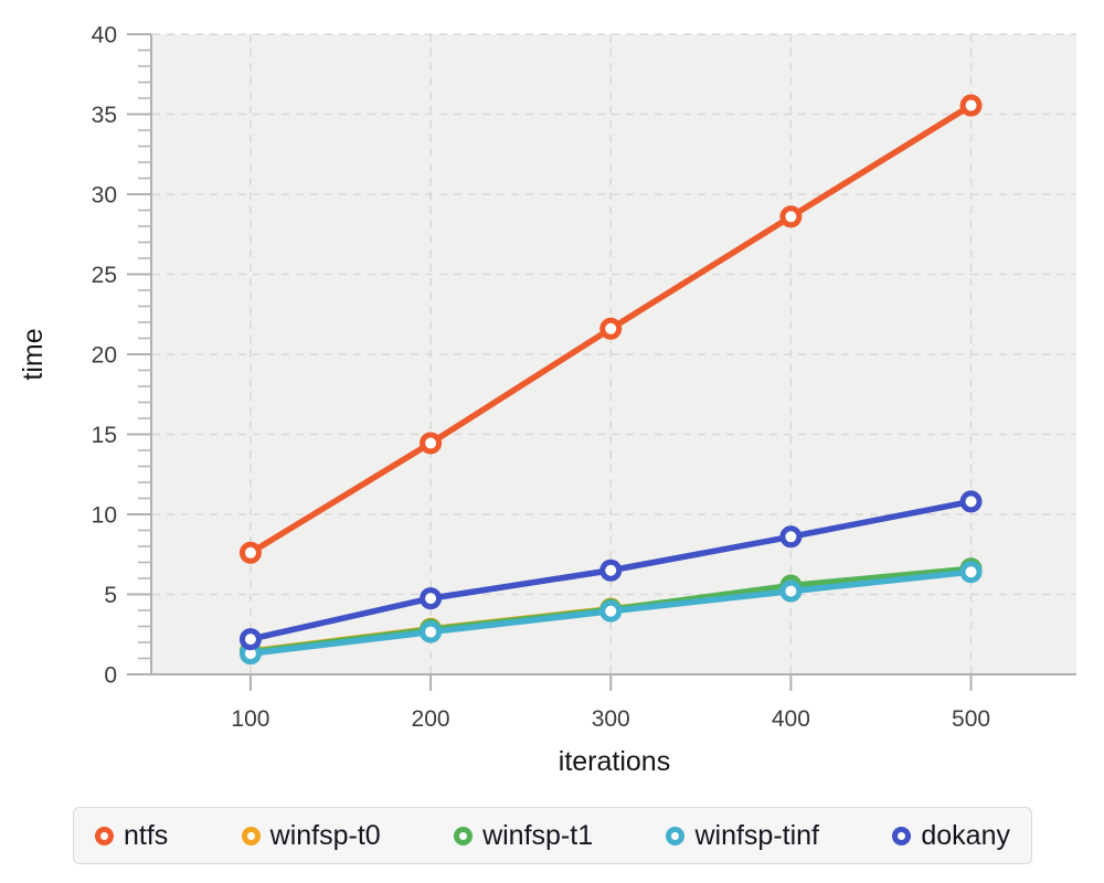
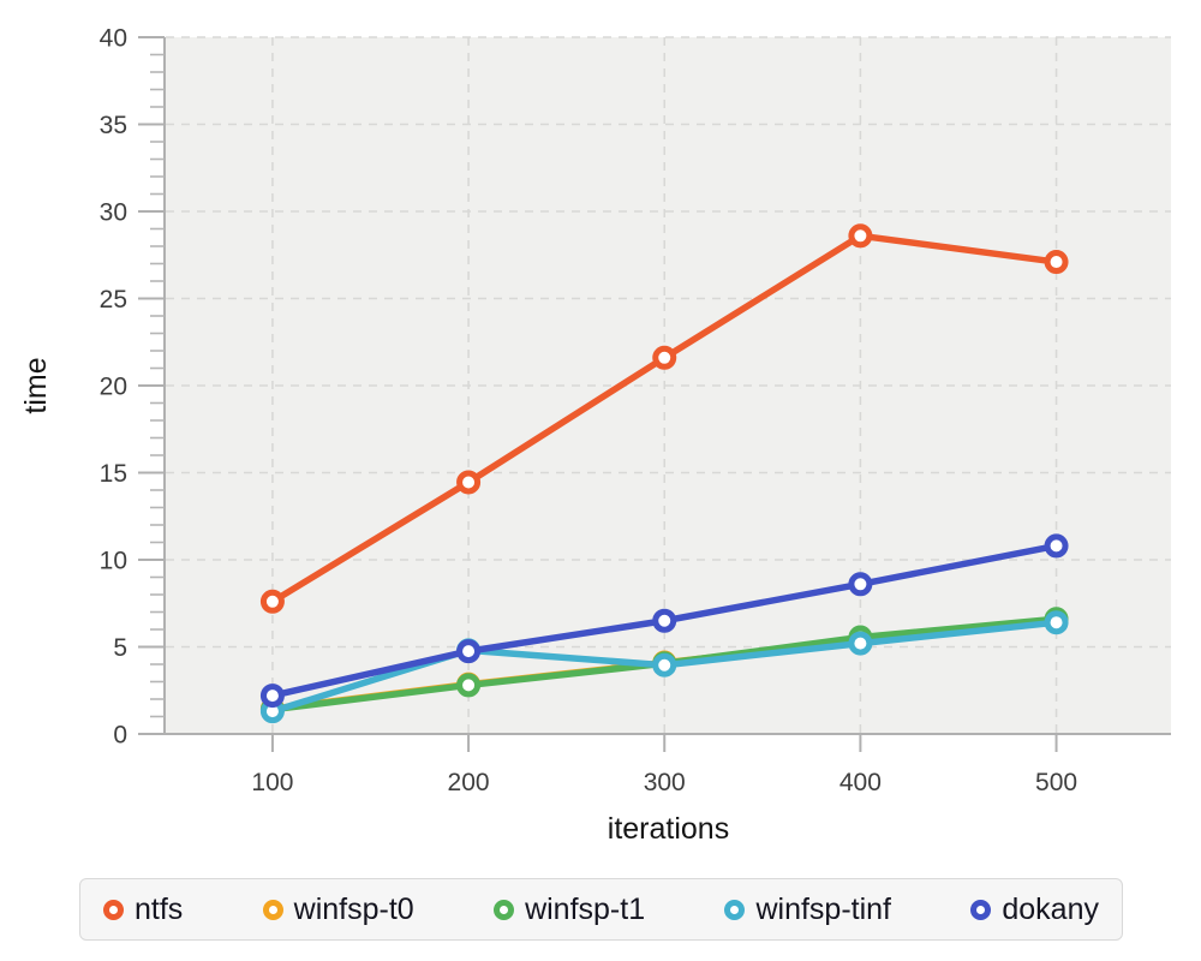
winfsp-tinf/200: 2.6 -> 4.8
ntfs/500: 35.5 -> 27.1
